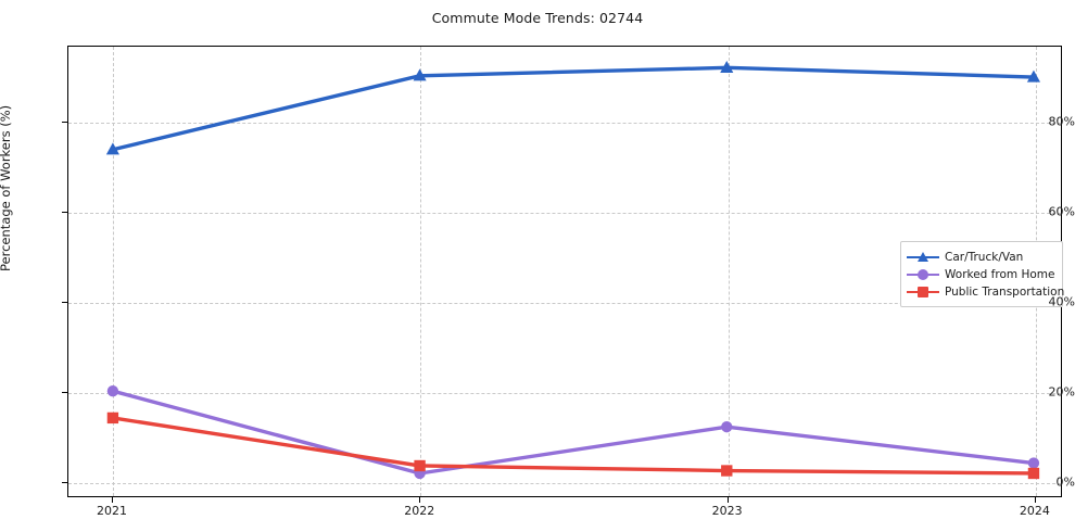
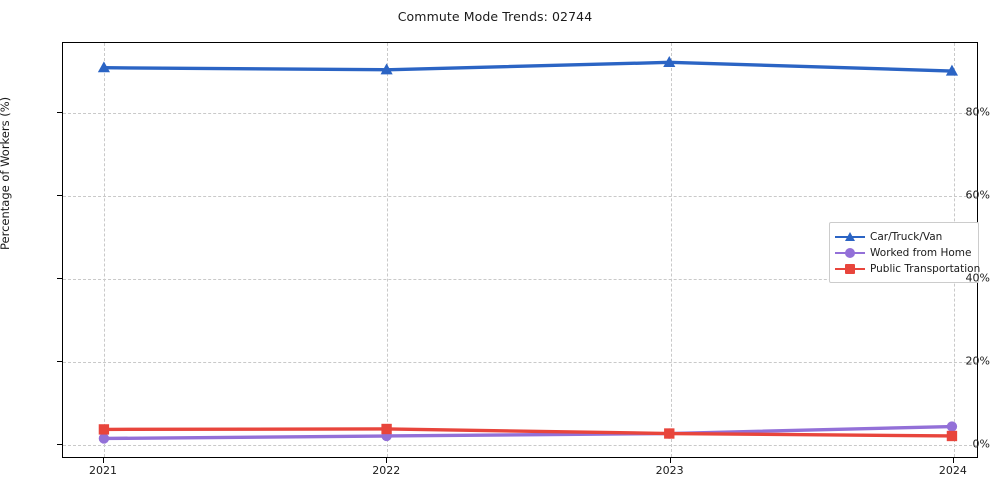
Car/Truck/Van/2021: 74% -> 91%
Worked from Home/2021: 20% -> 1%
Public Transportation/2021: 14% -> 3%
Worked from Home/2023: 12% -> 2%
